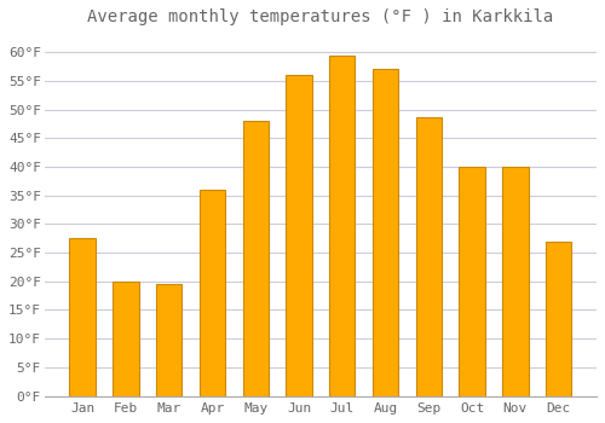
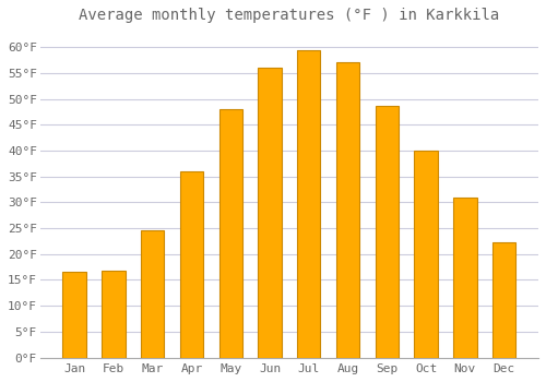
Jan: 27.5°F -> 16.5°F
Feb: 20.0°F -> 16.7°F
Mar: 19.5°F -> 24.5°F
Nov: 40.0°F -> 30.9°F
Dec: 27.0°F -> 22.3°F
